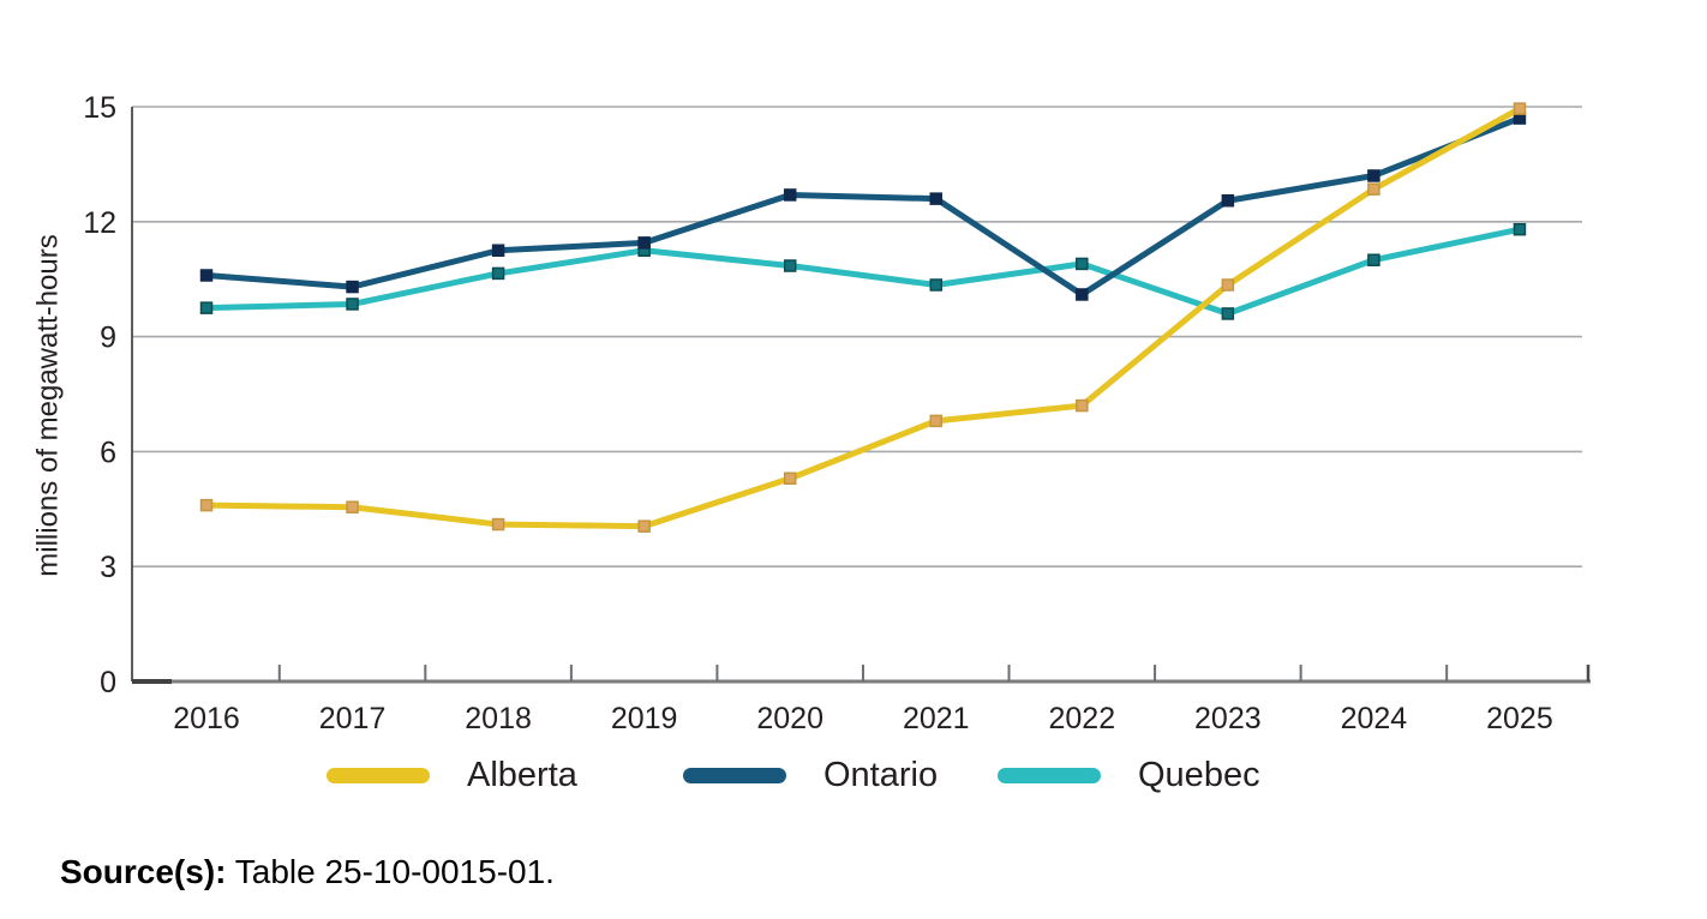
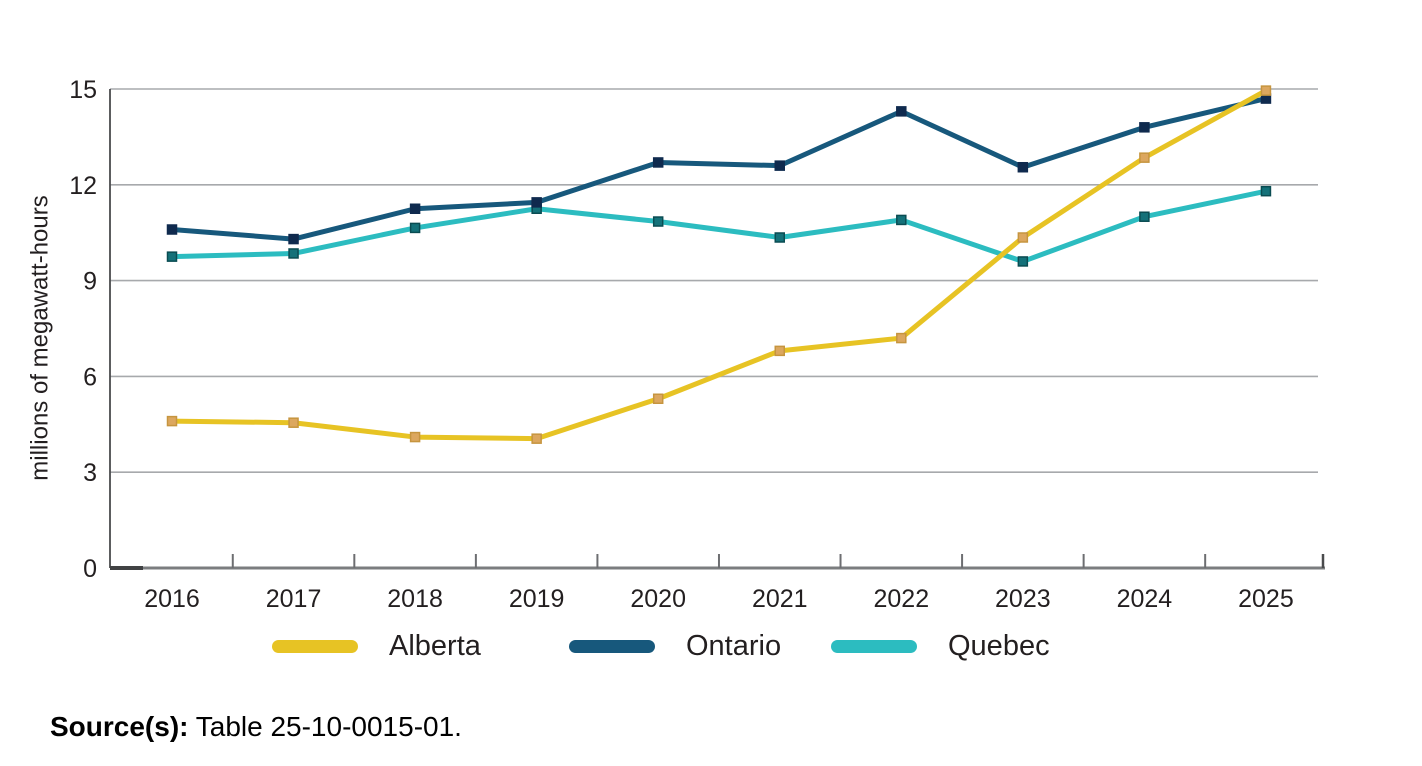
Ontario/2022: 10.1 -> 14.3
Ontario/2024: 13.2 -> 13.8
